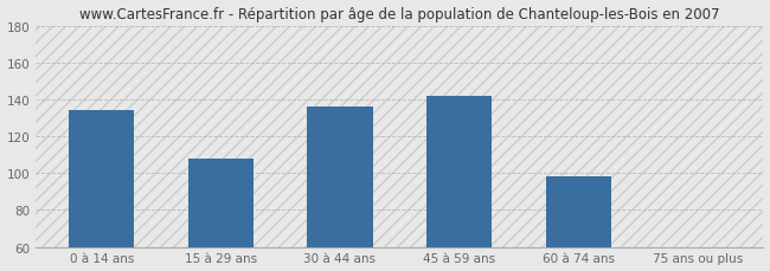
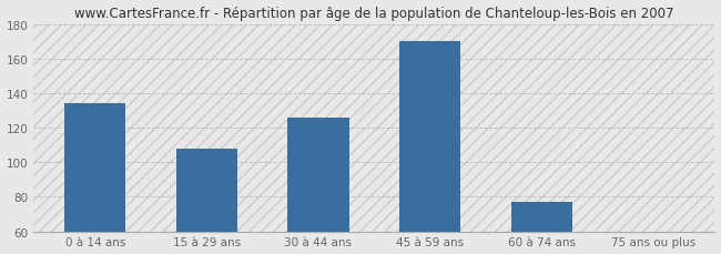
30 à 44 ans: 136 -> 126
45 à 59 ans: 142 -> 170
60 à 74 ans: 98 -> 77
